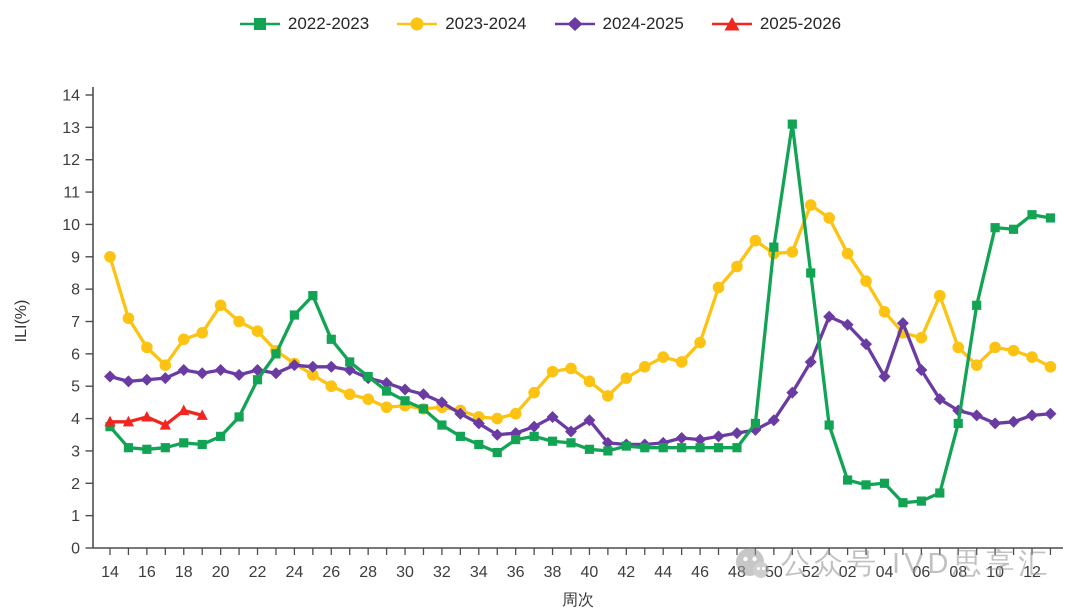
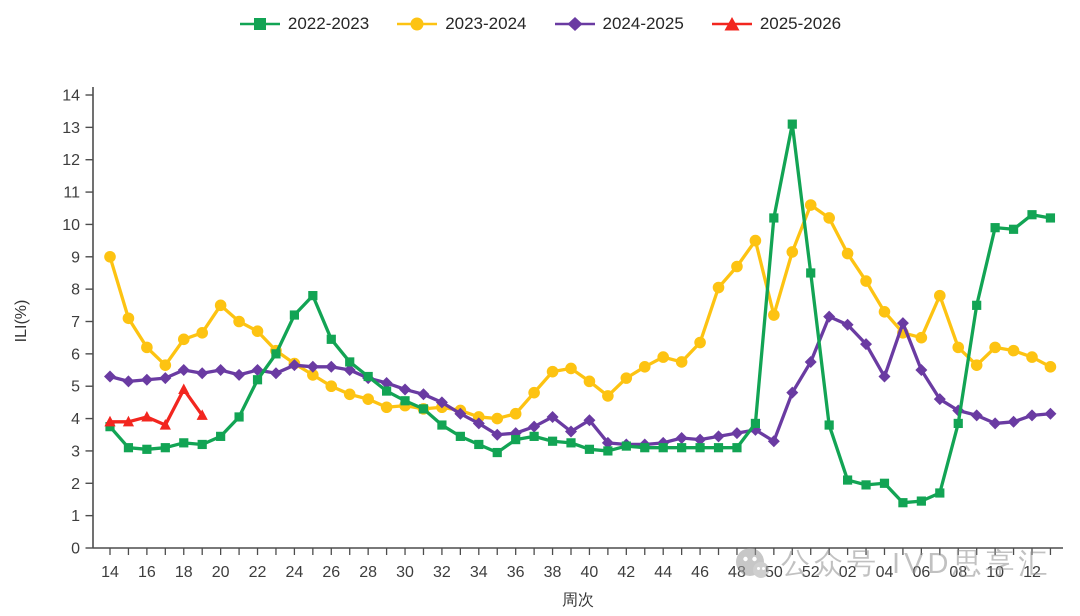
2025-2026/18: 4.2 -> 4.9
2023-2024/50: 9.1 -> 7.2
2024-2025/50: 4.0 -> 3.3
2022-2023/50: 9.3 -> 10.2
